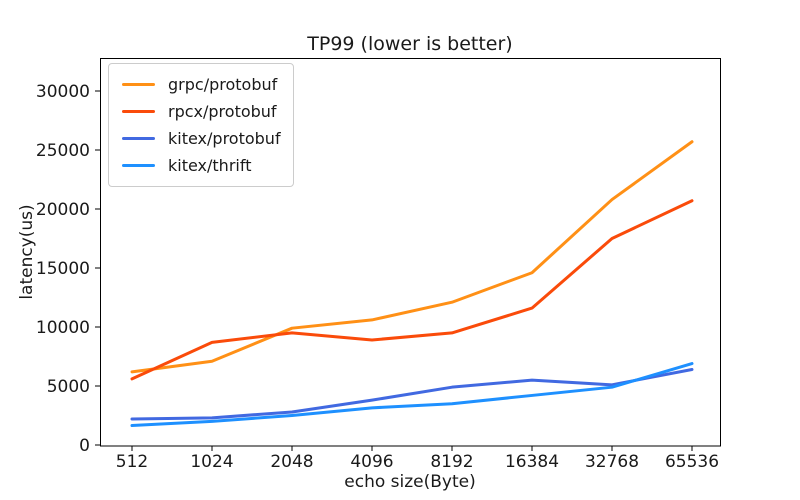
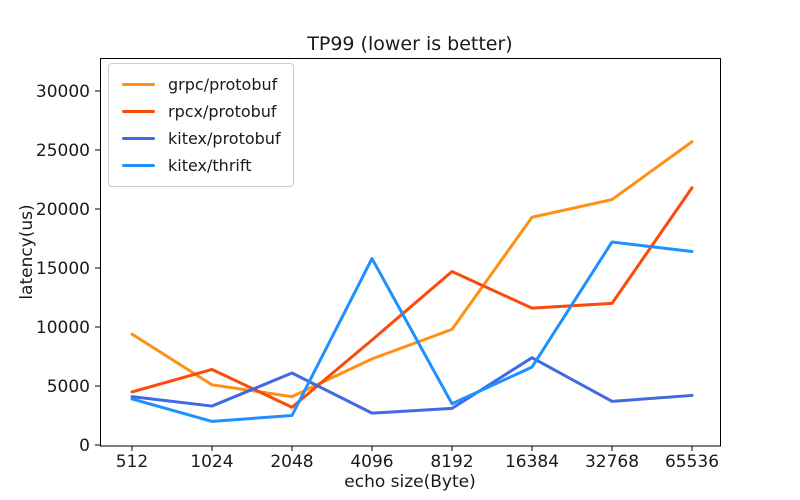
grpc/protobuf/512: 6200 -> 9400
rpcx/protobuf/512: 5600 -> 4500
kitex/protobuf/512: 2200 -> 4100
kitex/thrift/512: 1600 -> 3900
grpc/protobuf/1024: 7100 -> 5100
rpcx/protobuf/1024: 8700 -> 6400
kitex/protobuf/1024: 2300 -> 3300
grpc/protobuf/2048: 9900 -> 4100
rpcx/protobuf/2048: 9500 -> 3200
kitex/protobuf/2048: 2800 -> 6100
grpc/protobuf/4096: 10600 -> 7300
kitex/protobuf/4096: 3800 -> 2700
kitex/thrift/4096: 3200 -> 15800
grpc/protobuf/8192: 12100 -> 9800
rpcx/protobuf/8192: 9500 -> 14700
kitex/protobuf/8192: 4900 -> 3100
grpc/protobuf/16384: 14600 -> 19300
kitex/protobuf/16384: 5500 -> 7400
kitex/thrift/16384: 4200 -> 6600
rpcx/protobuf/32768: 17500 -> 12000
kitex/protobuf/32768: 5100 -> 3700
kitex/thrift/32768: 4900 -> 17200
rpcx/protobuf/65536: 20700 -> 21800
kitex/protobuf/65536: 6400 -> 4200
kitex/thrift/65536: 6900 -> 16400
